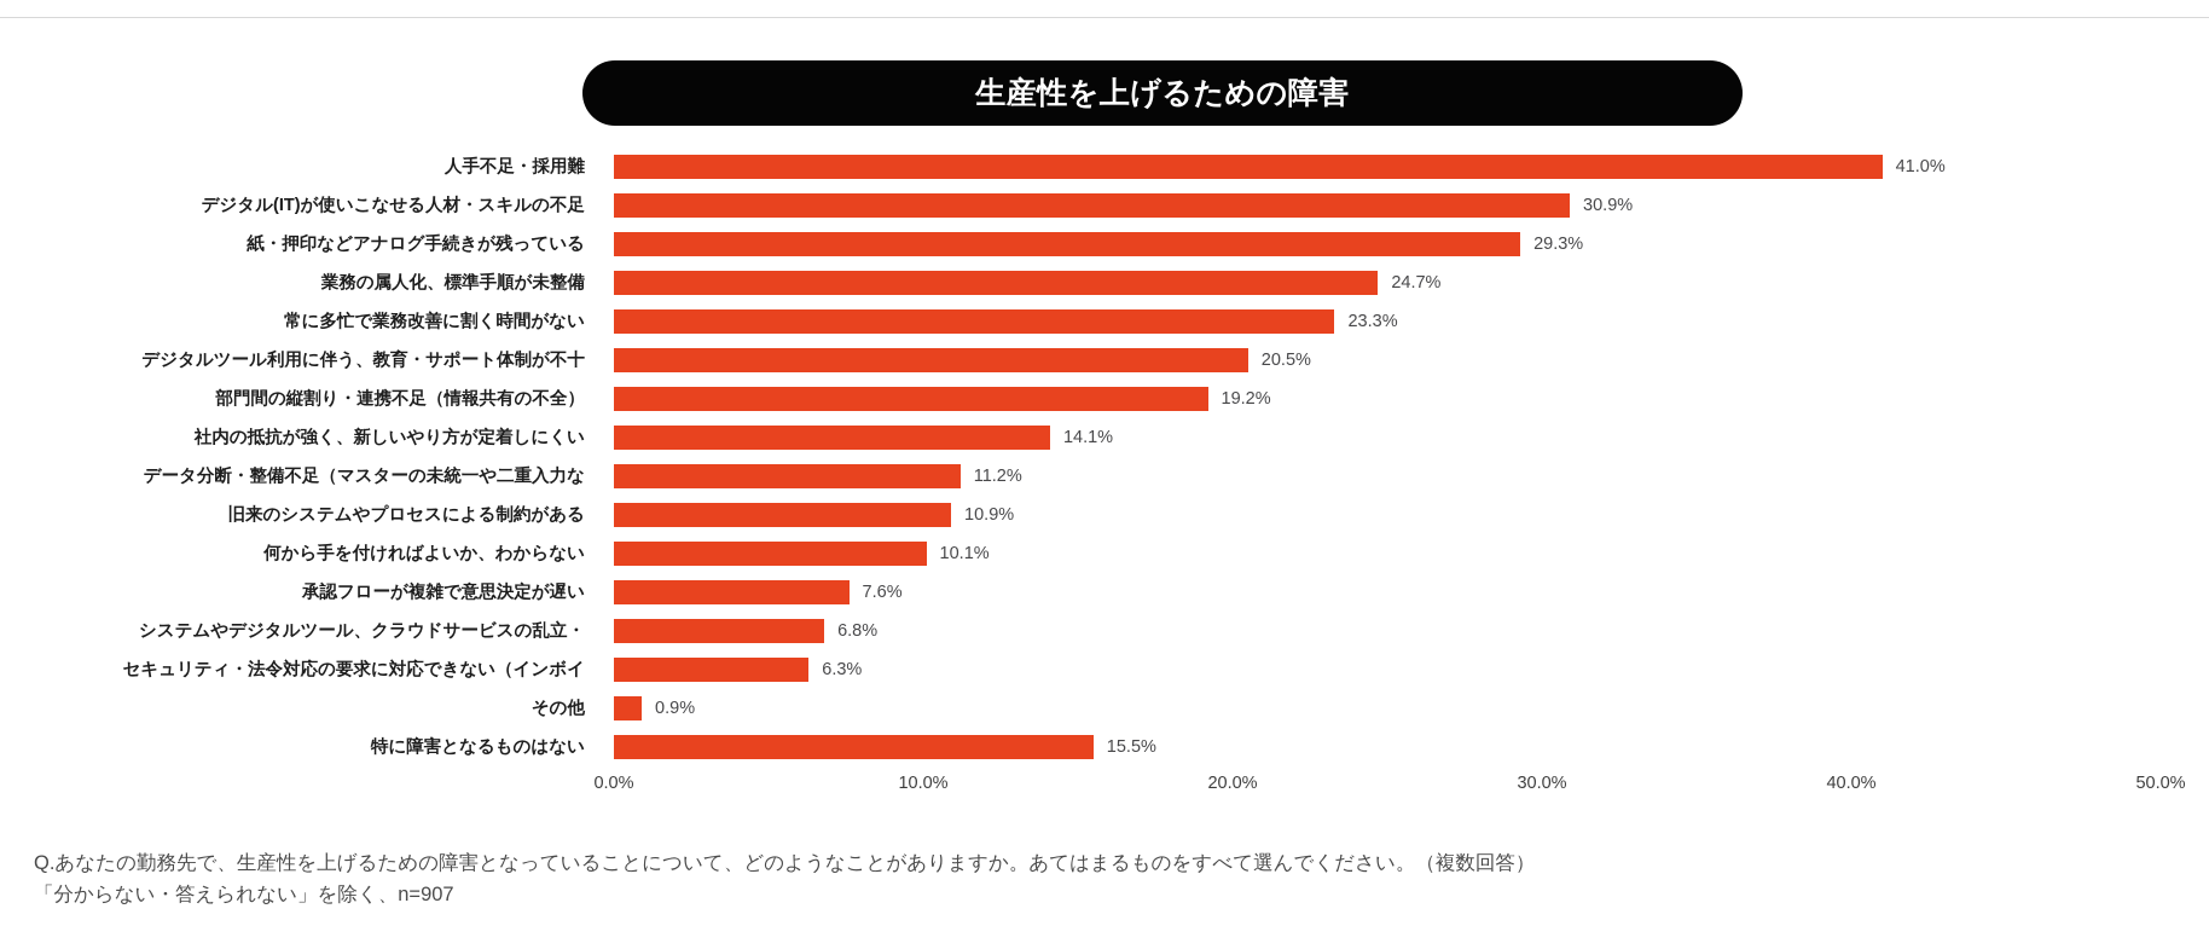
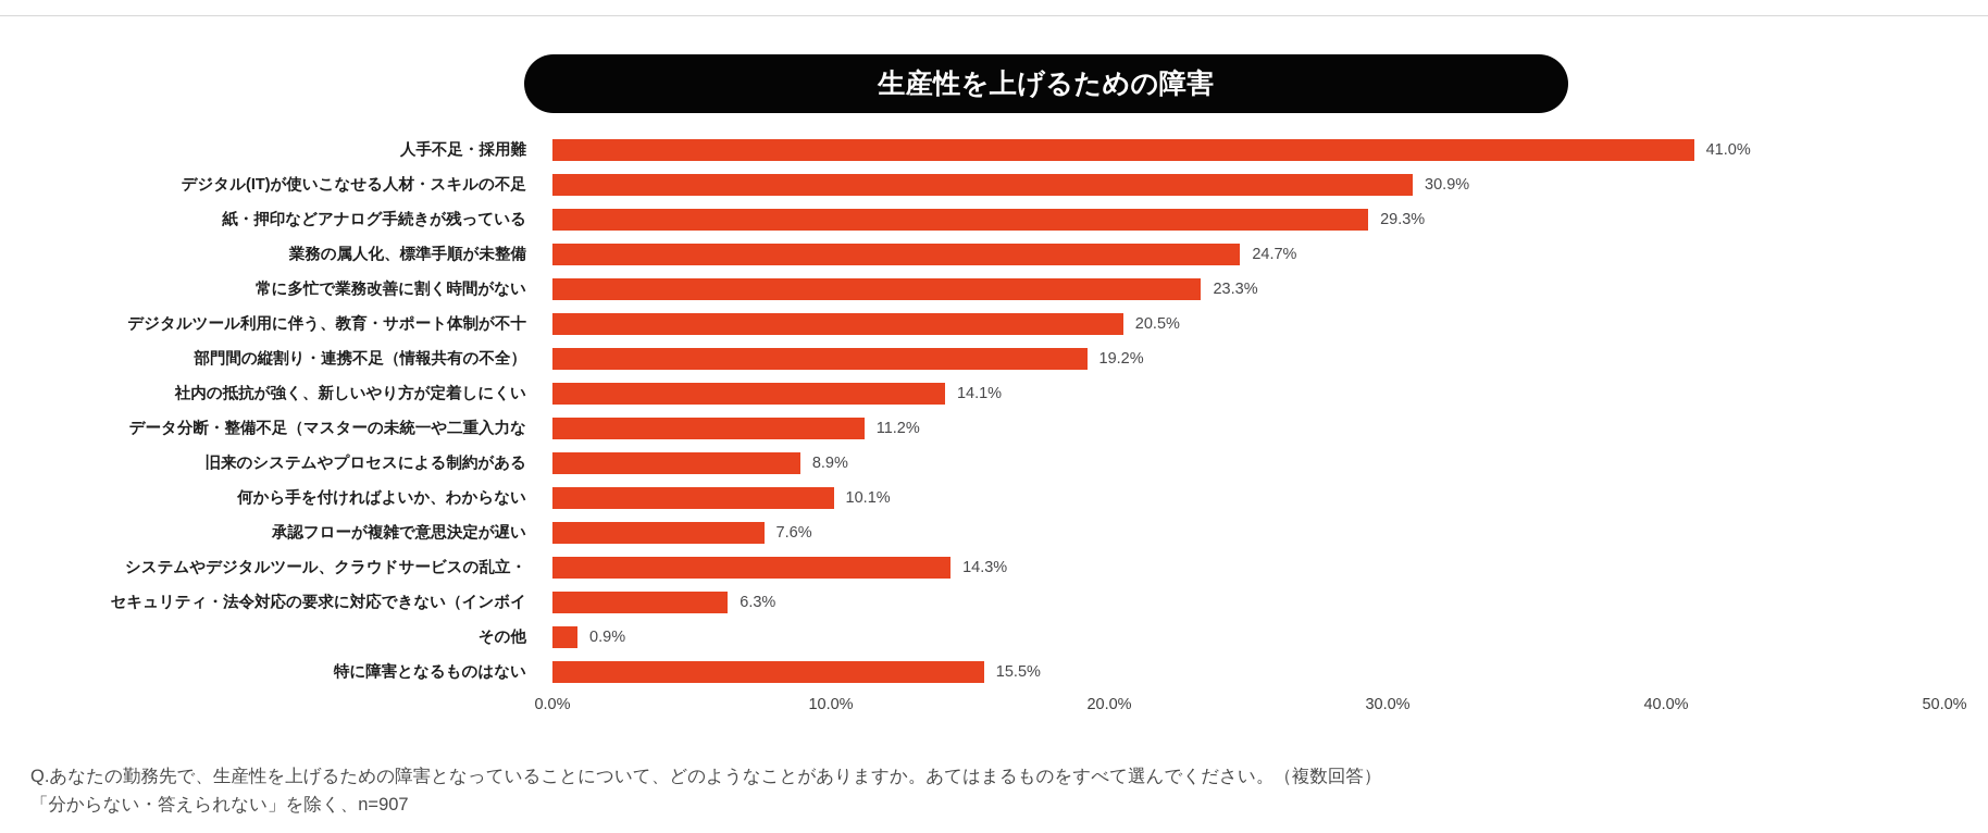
旧来のシステムやプロセスによる制約がある: 10.9% -> 8.9%
システムやデジタルツール、クラウドサービスの乱立・: 6.8% -> 14.3%
